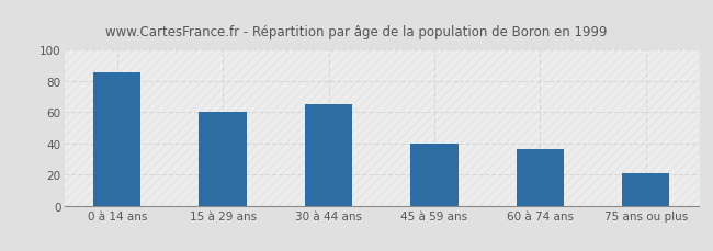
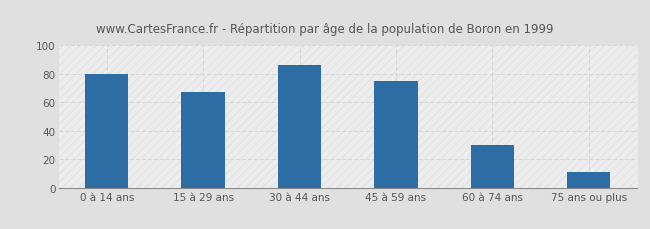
0 à 14 ans: 85 -> 80
15 à 29 ans: 60 -> 67
30 à 44 ans: 65 -> 86
45 à 59 ans: 40 -> 75
60 à 74 ans: 36 -> 30
75 ans ou plus: 21 -> 11
